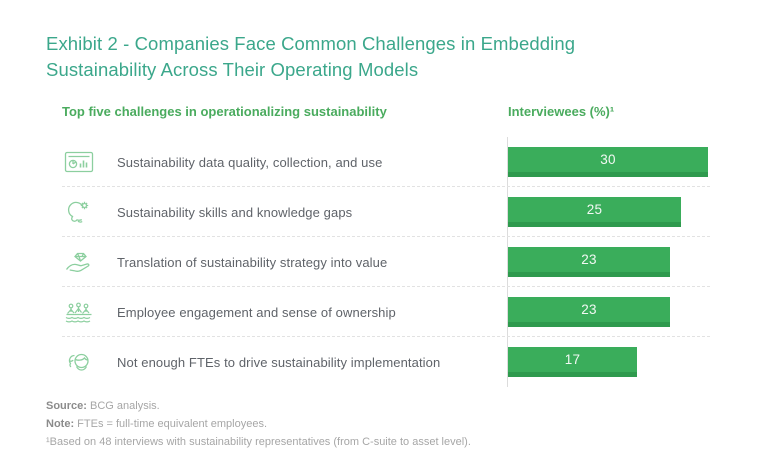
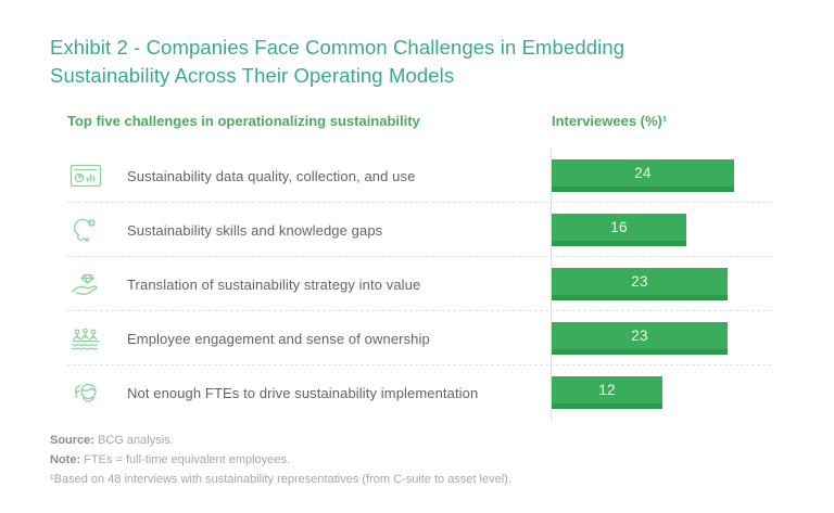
Sustainability data quality, collection, and use: 30 -> 24
Sustainability skills and knowledge gaps: 25 -> 16
Not enough FTEs to drive sustainability implementation: 17 -> 12
